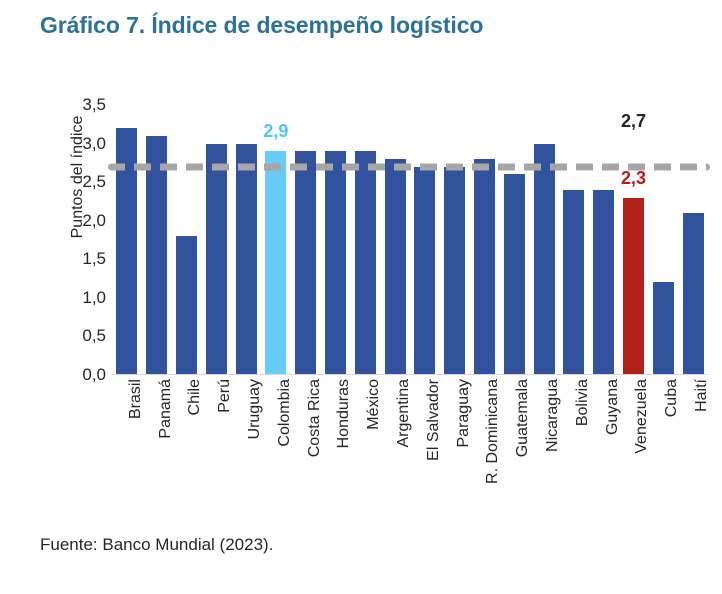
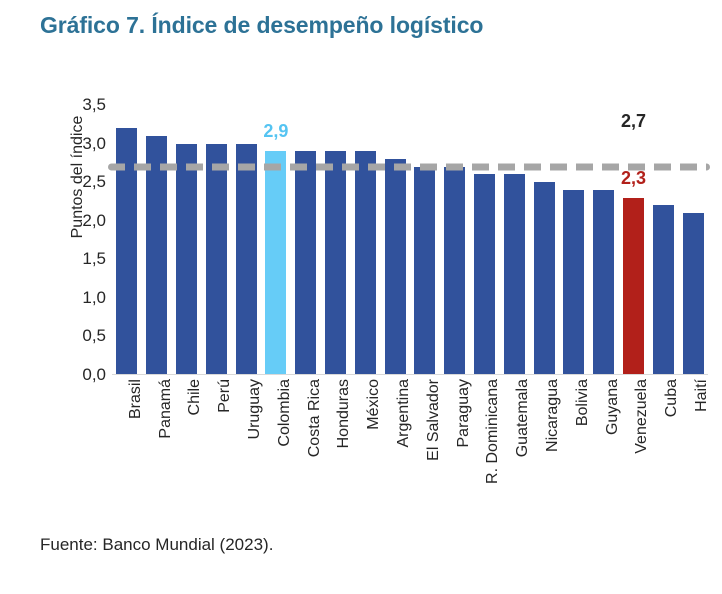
Chile: 1,8 -> 3,0
R. Dominicana: 2,8 -> 2,6
Nicaragua: 3,0 -> 2,5
Cuba: 1,2 -> 2,2
